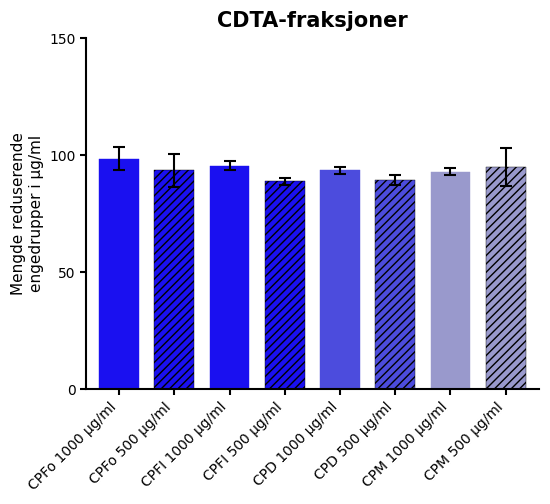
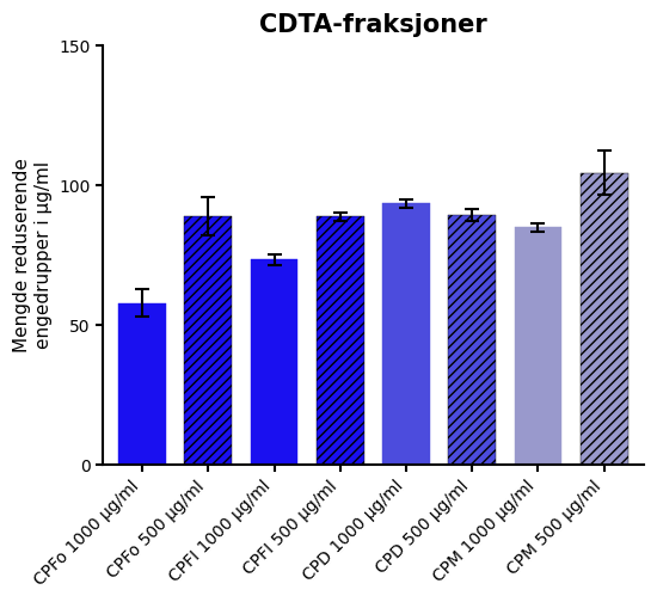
CPFo 1000 µg/ml: 98.5 -> 58.0
CPFo 500 µg/ml: 93.5 -> 89.0
CPFI 1000 µg/ml: 95.5 -> 73.5
CPM 1000 µg/ml: 93.0 -> 85.0
CPM 500 µg/ml: 95.0 -> 104.5
